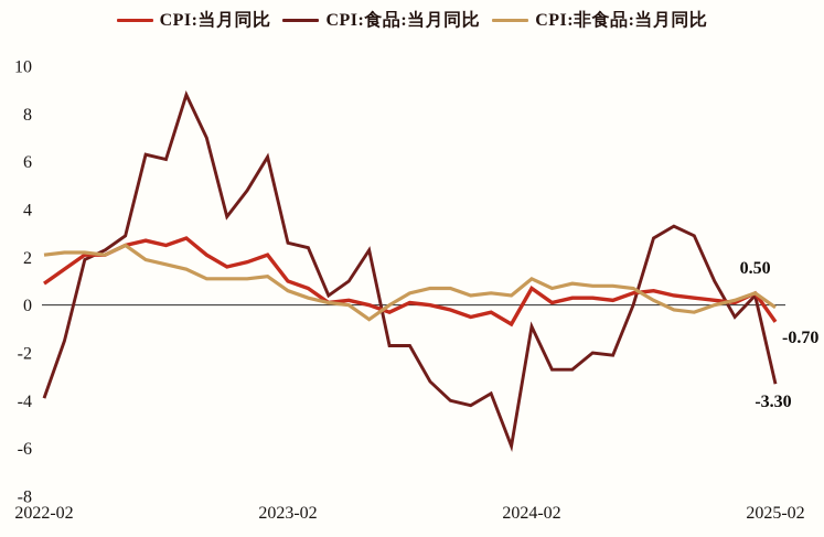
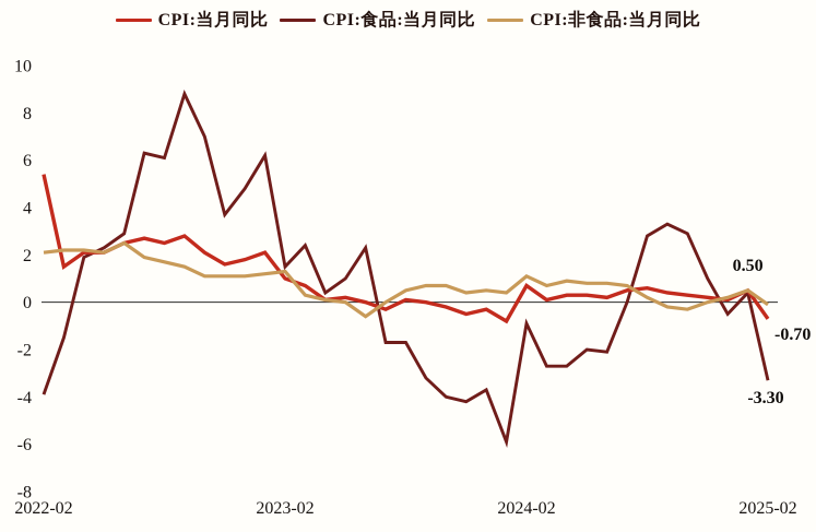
CPI:当月同比/2022-02: 0.9 -> 5.4
CPI:食品:当月同比/2023-02: 2.6 -> 1.5
CPI:非食品:当月同比/2023-02: 0.6 -> 1.3
